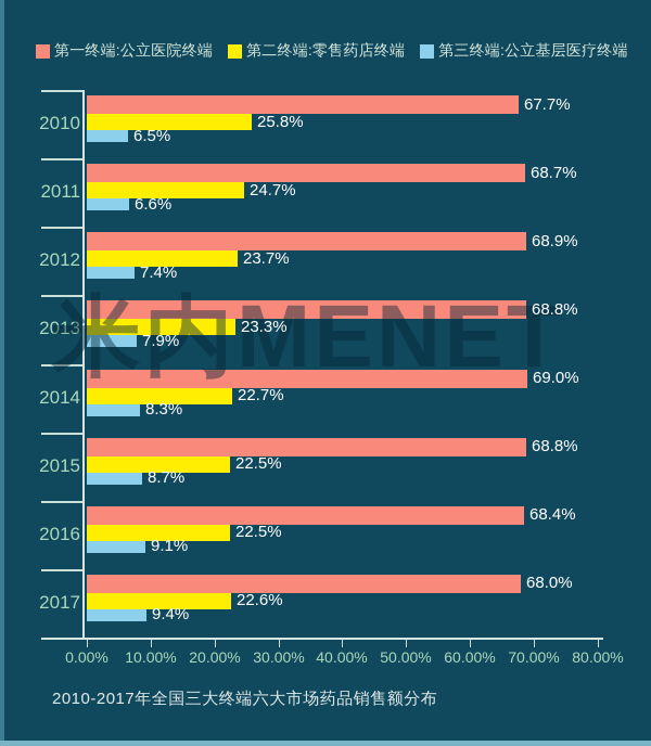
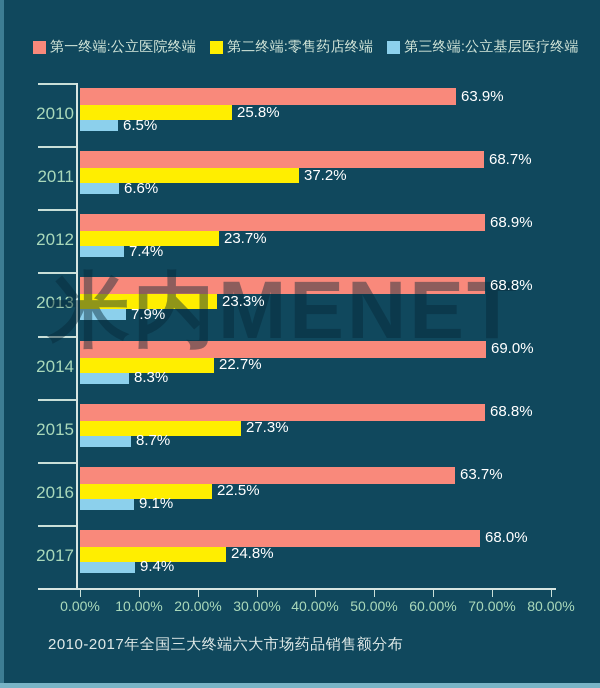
第一终端:公立医院终端/2010: 67.7% -> 63.9%
第二终端:零售药店终端/2011: 24.7% -> 37.2%
第二终端:零售药店终端/2015: 22.5% -> 27.3%
第一终端:公立医院终端/2016: 68.4% -> 63.7%
第二终端:零售药店终端/2017: 22.6% -> 24.8%
